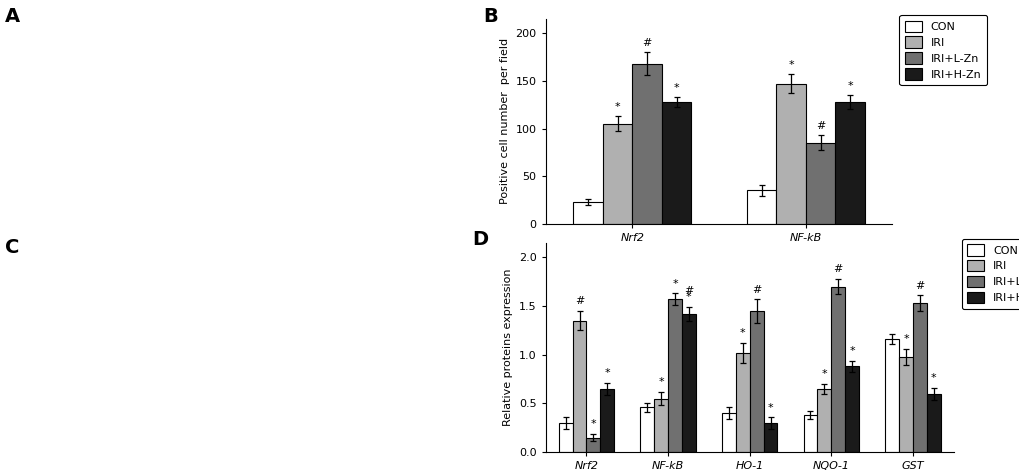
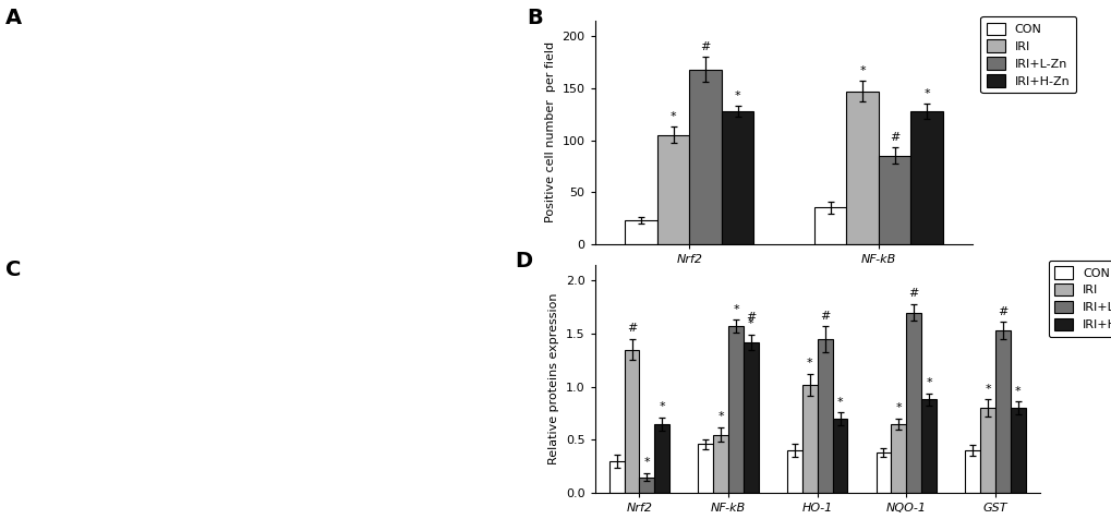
IRI+H-Zn/HO-1: 0.30 -> 0.70
CON/GST: 1.16 -> 0.40
IRI/GST: 0.98 -> 0.80
IRI+H-Zn/GST: 0.60 -> 0.80
